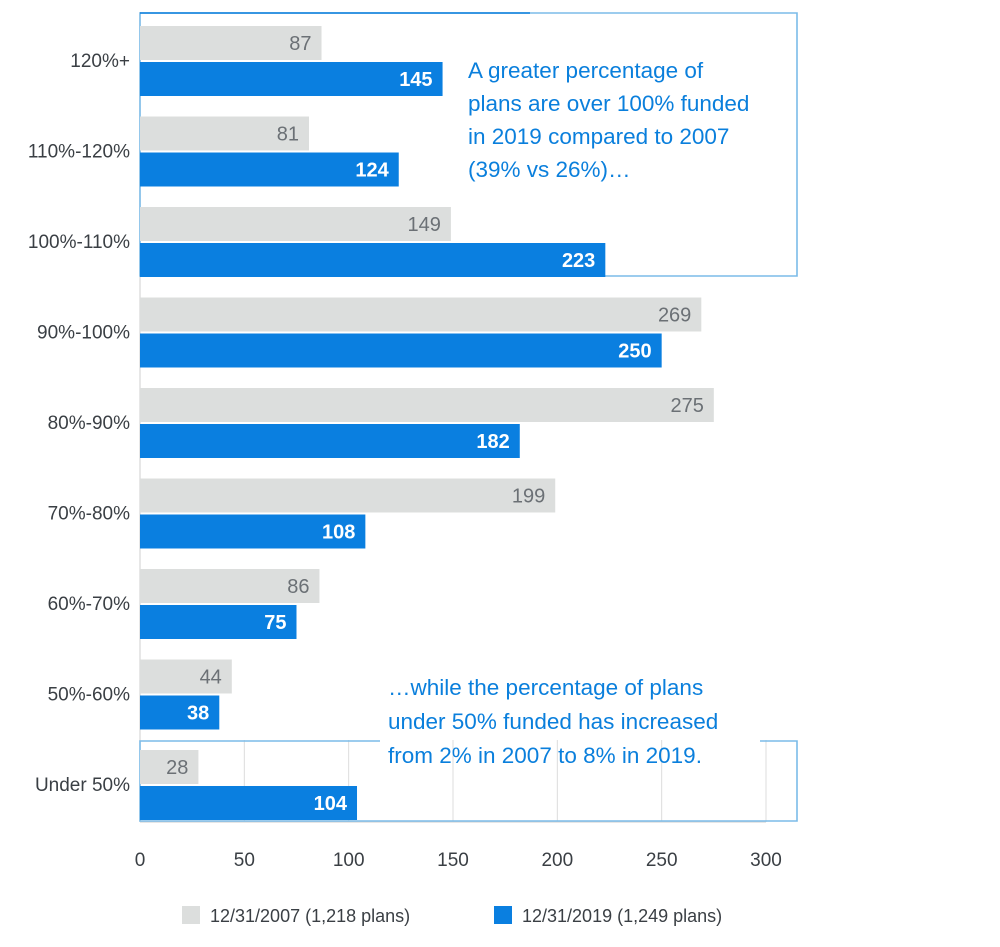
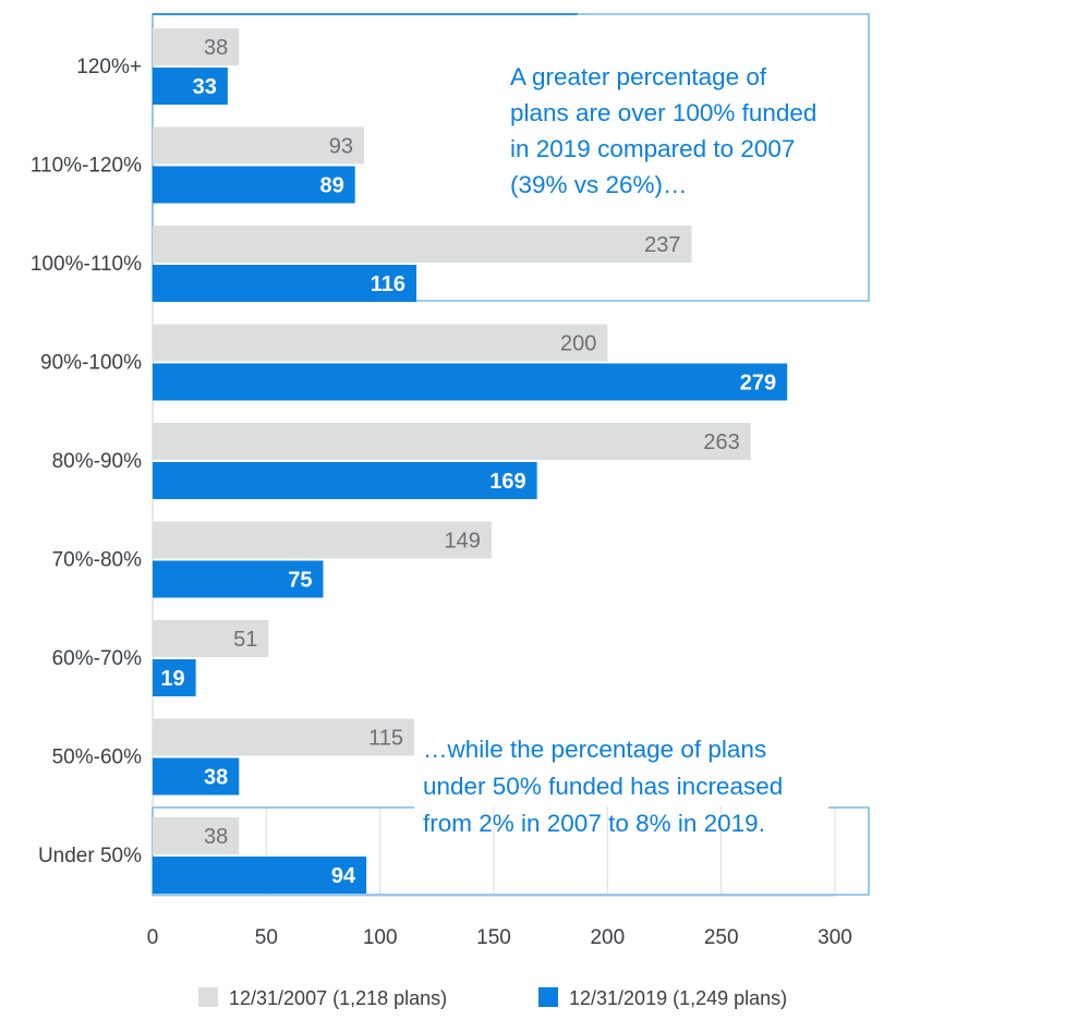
12/31/2007 (1,218 plans)/120%+: 87 -> 38
12/31/2019 (1,249 plans)/120%+: 145 -> 33
12/31/2007 (1,218 plans)/110%-120%: 81 -> 93
12/31/2019 (1,249 plans)/110%-120%: 124 -> 89
12/31/2007 (1,218 plans)/100%-110%: 149 -> 237
12/31/2019 (1,249 plans)/100%-110%: 223 -> 116
12/31/2007 (1,218 plans)/90%-100%: 269 -> 200
12/31/2019 (1,249 plans)/90%-100%: 250 -> 279
12/31/2007 (1,218 plans)/80%-90%: 275 -> 263
12/31/2019 (1,249 plans)/80%-90%: 182 -> 169
12/31/2007 (1,218 plans)/70%-80%: 199 -> 149
12/31/2019 (1,249 plans)/70%-80%: 108 -> 75
12/31/2007 (1,218 plans)/60%-70%: 86 -> 51
12/31/2019 (1,249 plans)/60%-70%: 75 -> 19
12/31/2007 (1,218 plans)/50%-60%: 44 -> 115
12/31/2007 (1,218 plans)/Under 50%: 28 -> 38
12/31/2019 (1,249 plans)/Under 50%: 104 -> 94
